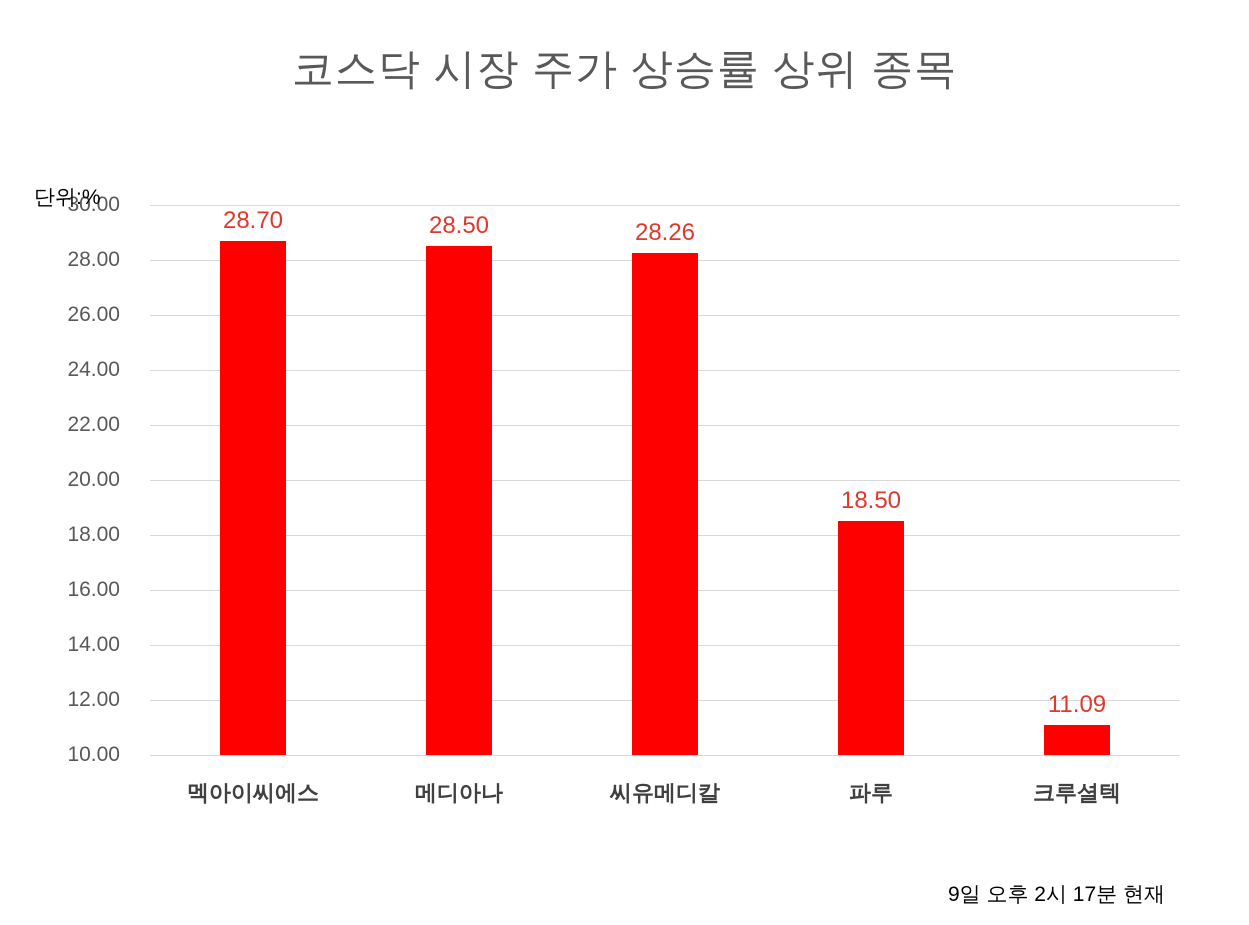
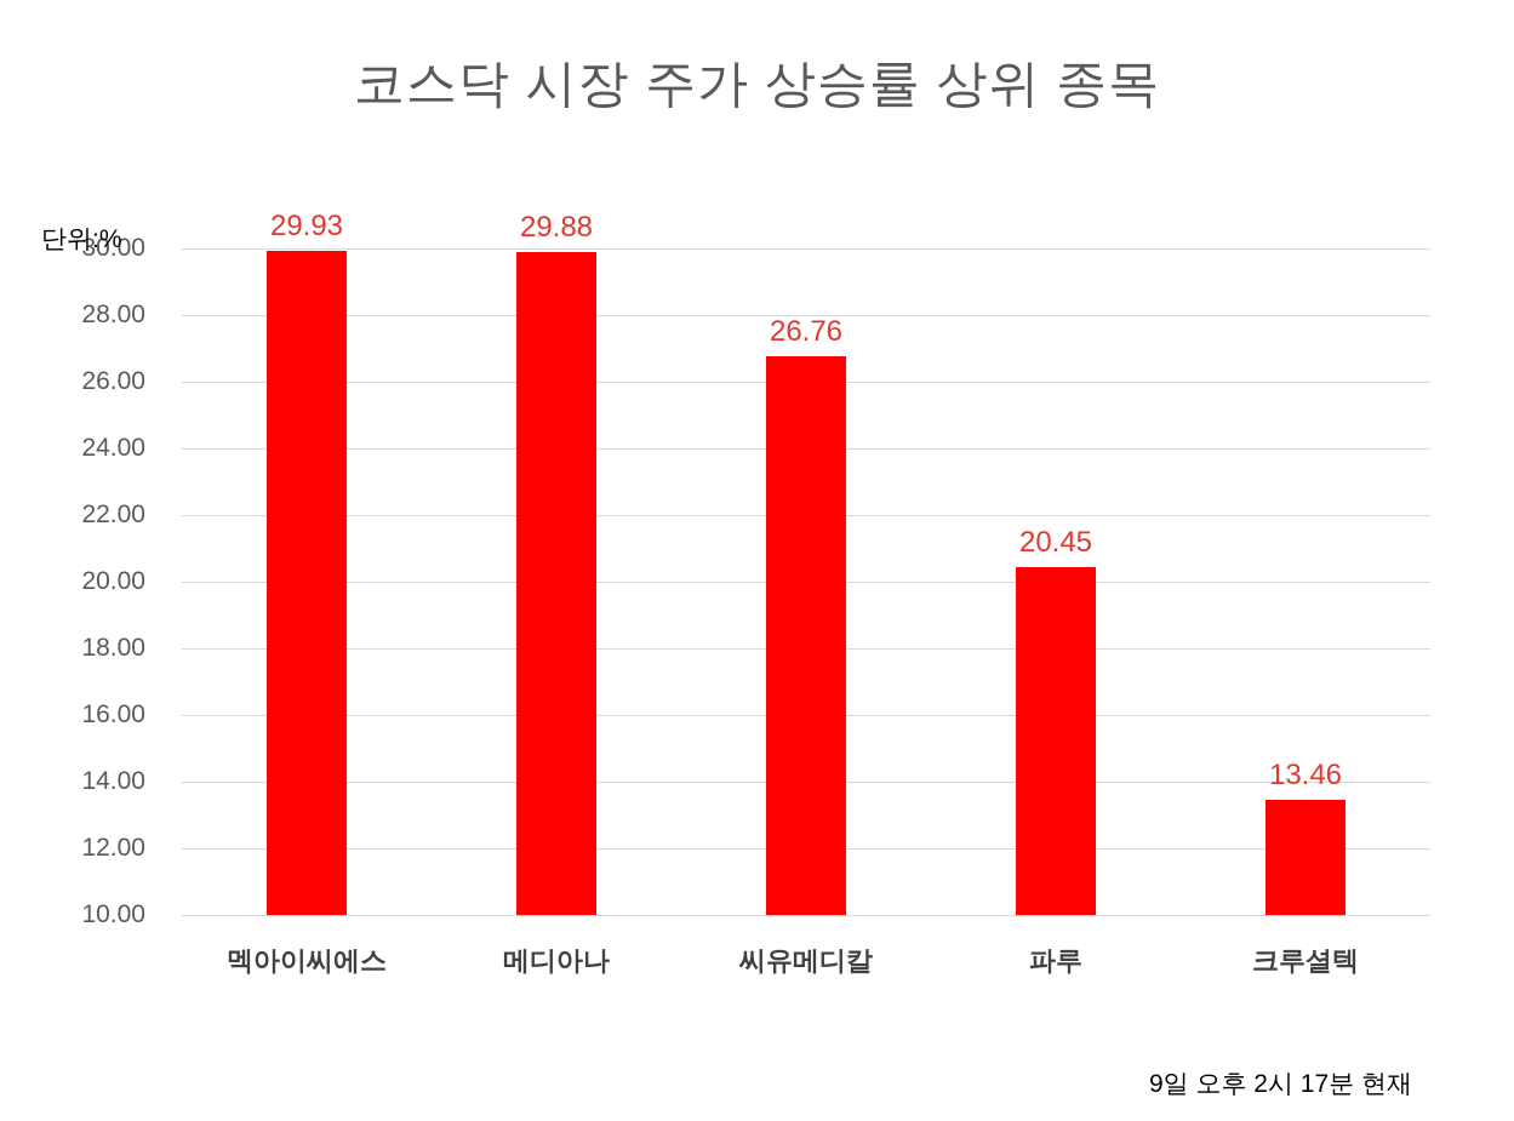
멕아이씨에스: 28.70 -> 29.93
메디아나: 28.50 -> 29.88
씨유메디칼: 28.26 -> 26.76
파루: 18.50 -> 20.45
크루셜텍: 11.09 -> 13.46
